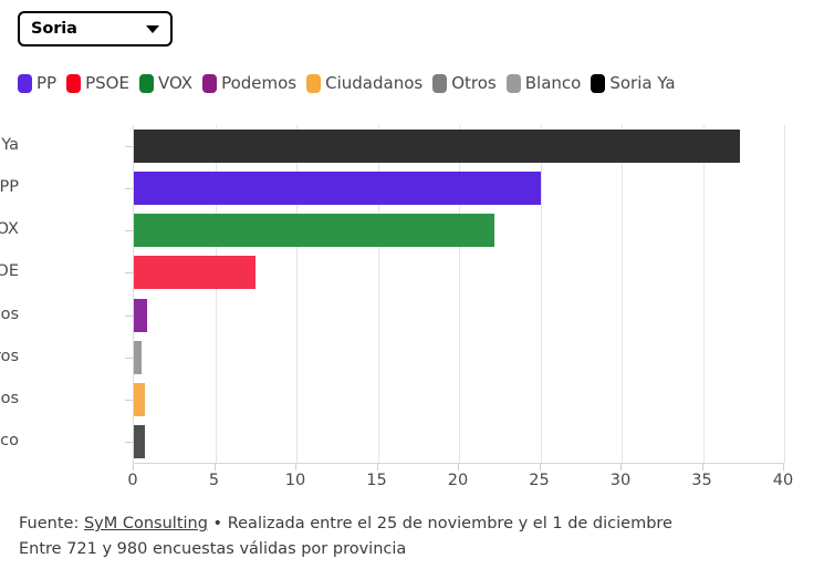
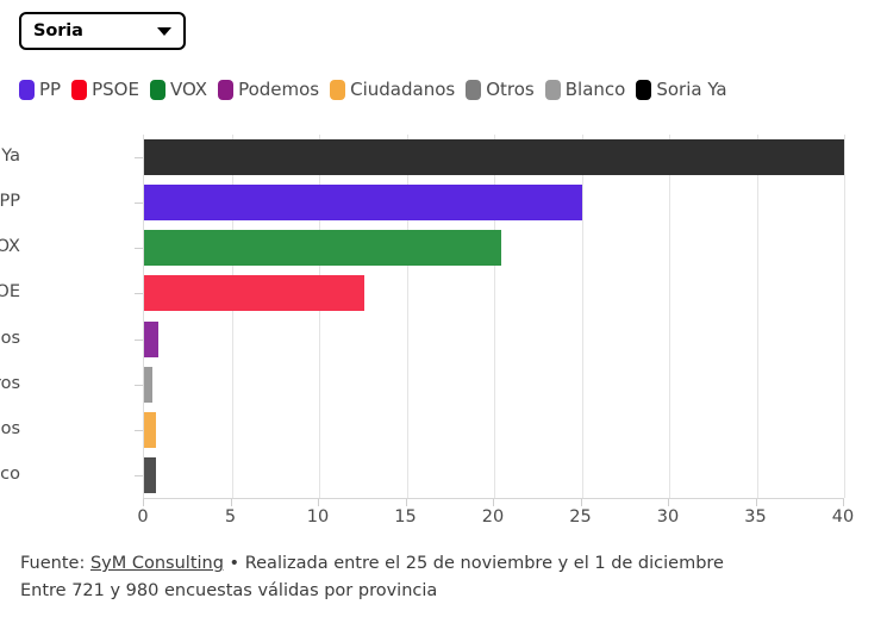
Soria Ya: 37.3 -> 40.0
VOX: 22.2 -> 20.4
PSOE: 7.5 -> 12.6
